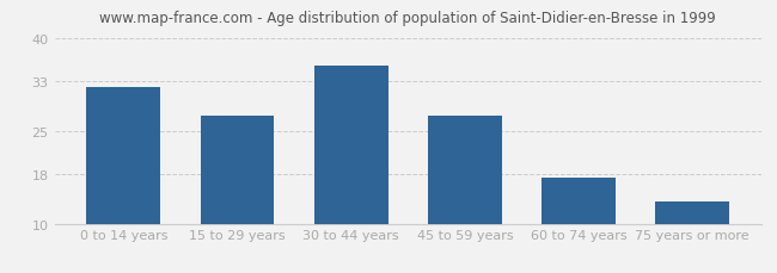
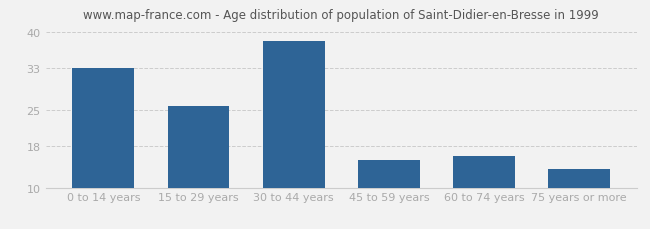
0 to 14 years: 32.0 -> 33.0
15 to 29 years: 27.5 -> 25.8
30 to 44 years: 35.5 -> 38.2
45 to 59 years: 27.5 -> 15.4
60 to 74 years: 17.5 -> 16.0
